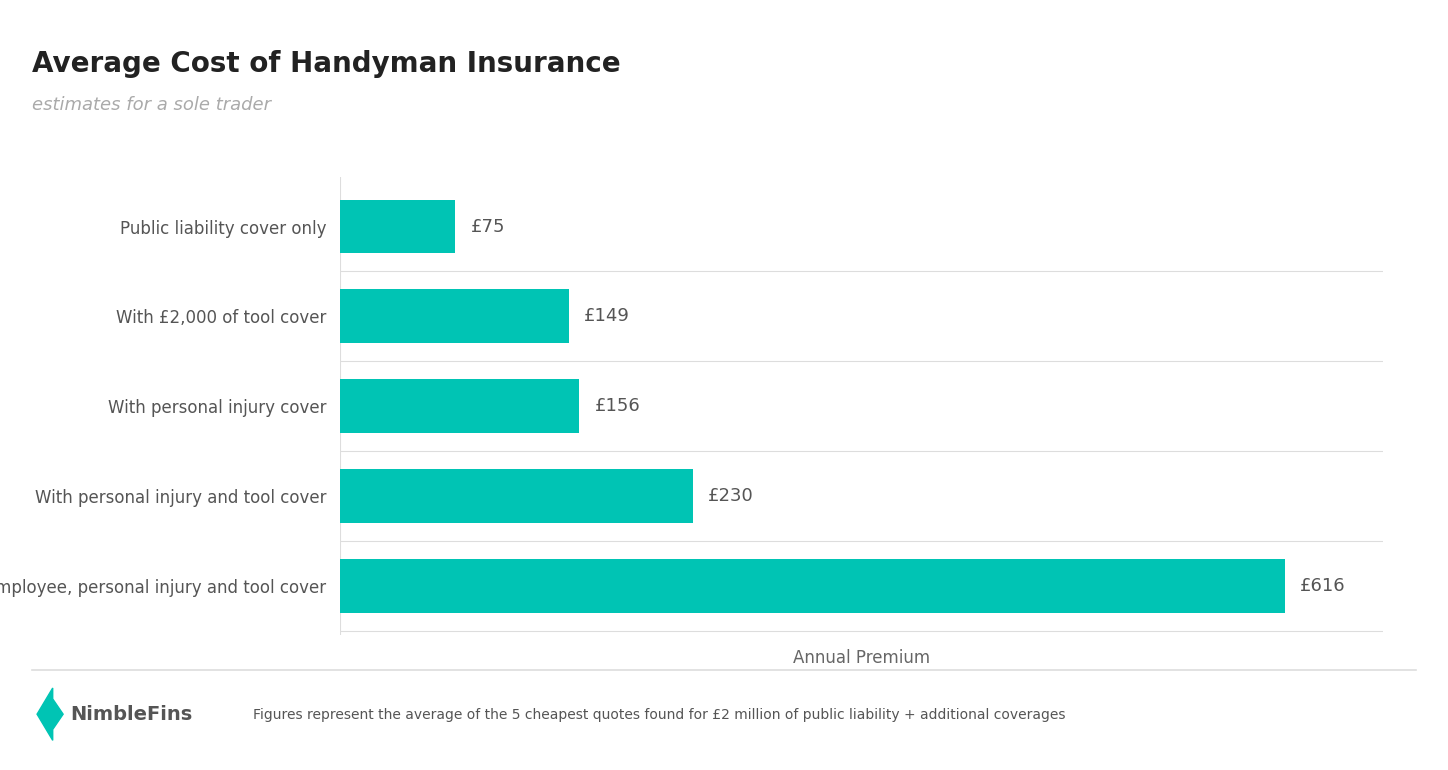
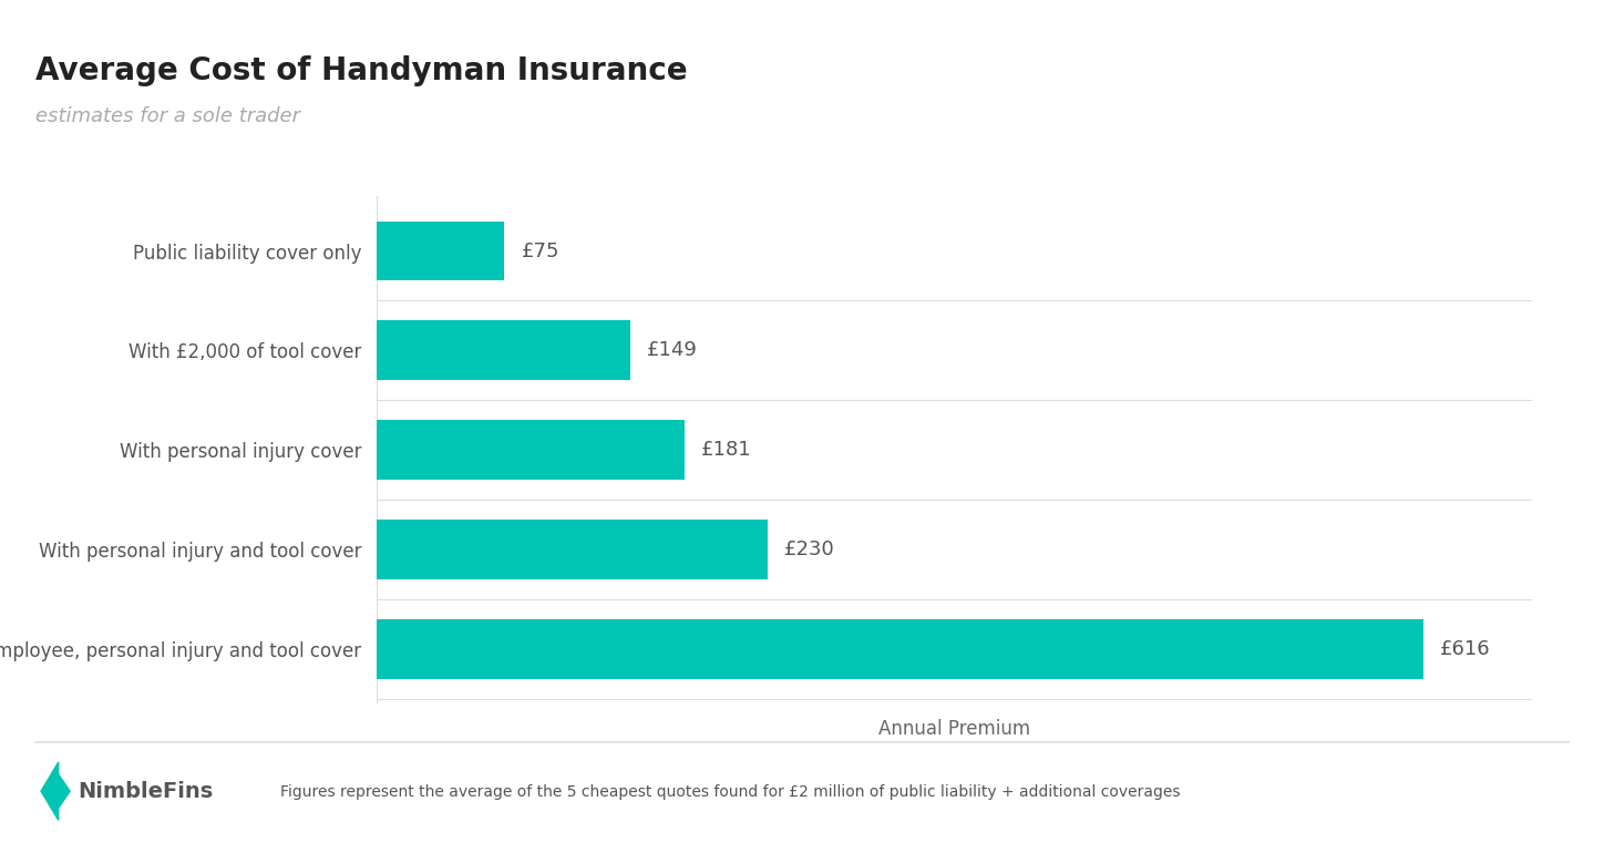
With personal injury cover: £156 -> £181
